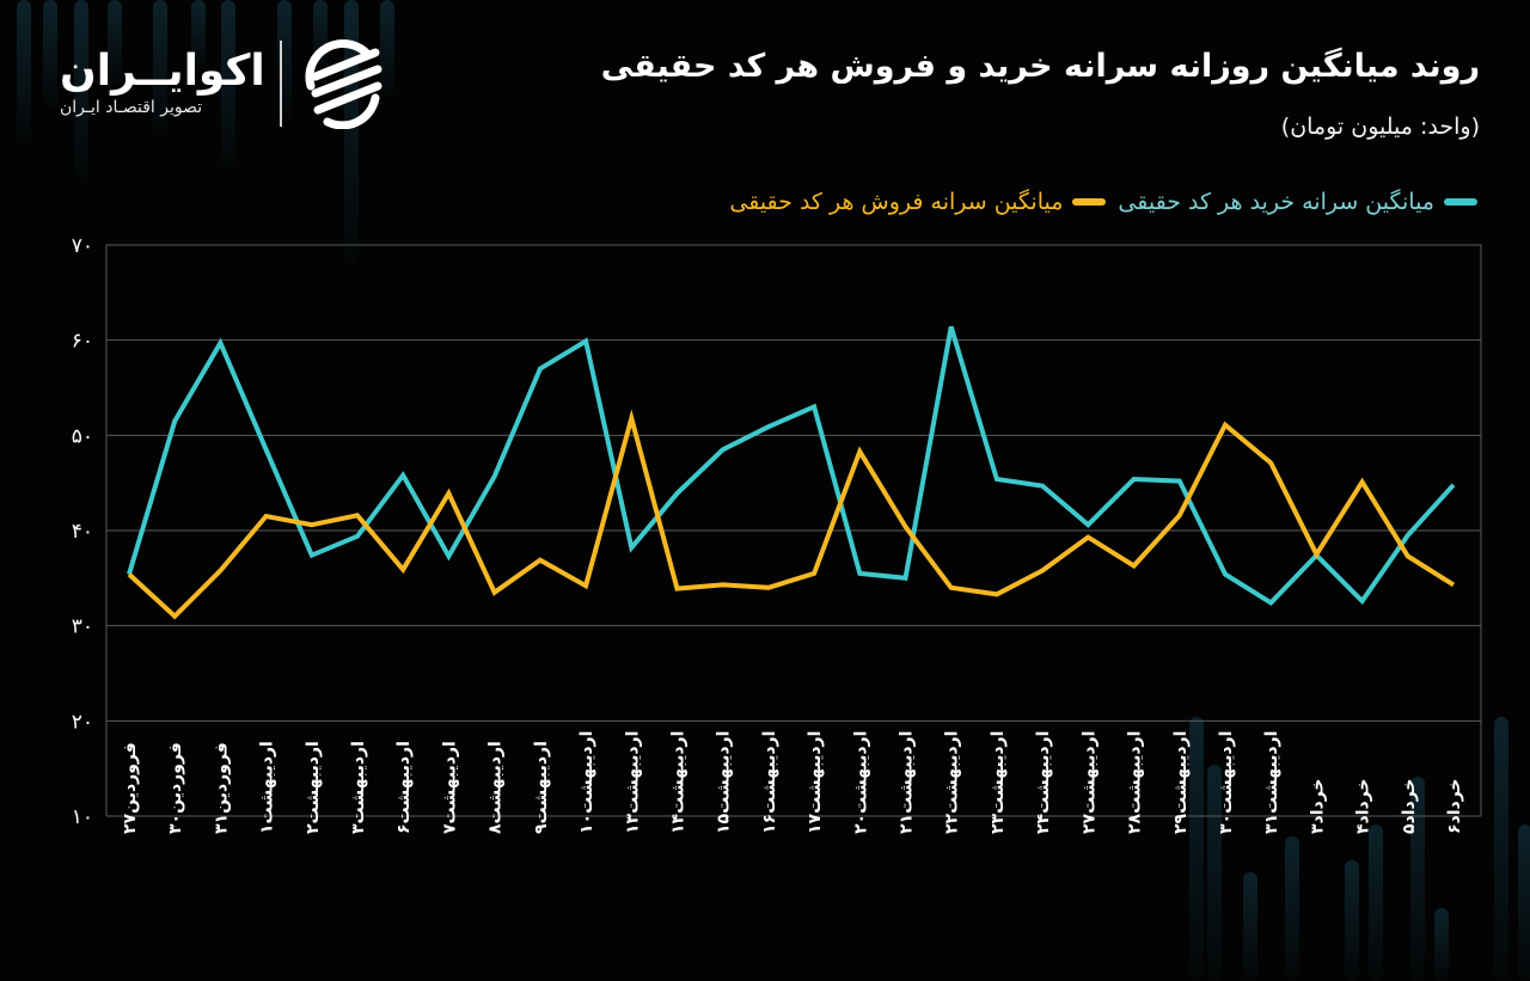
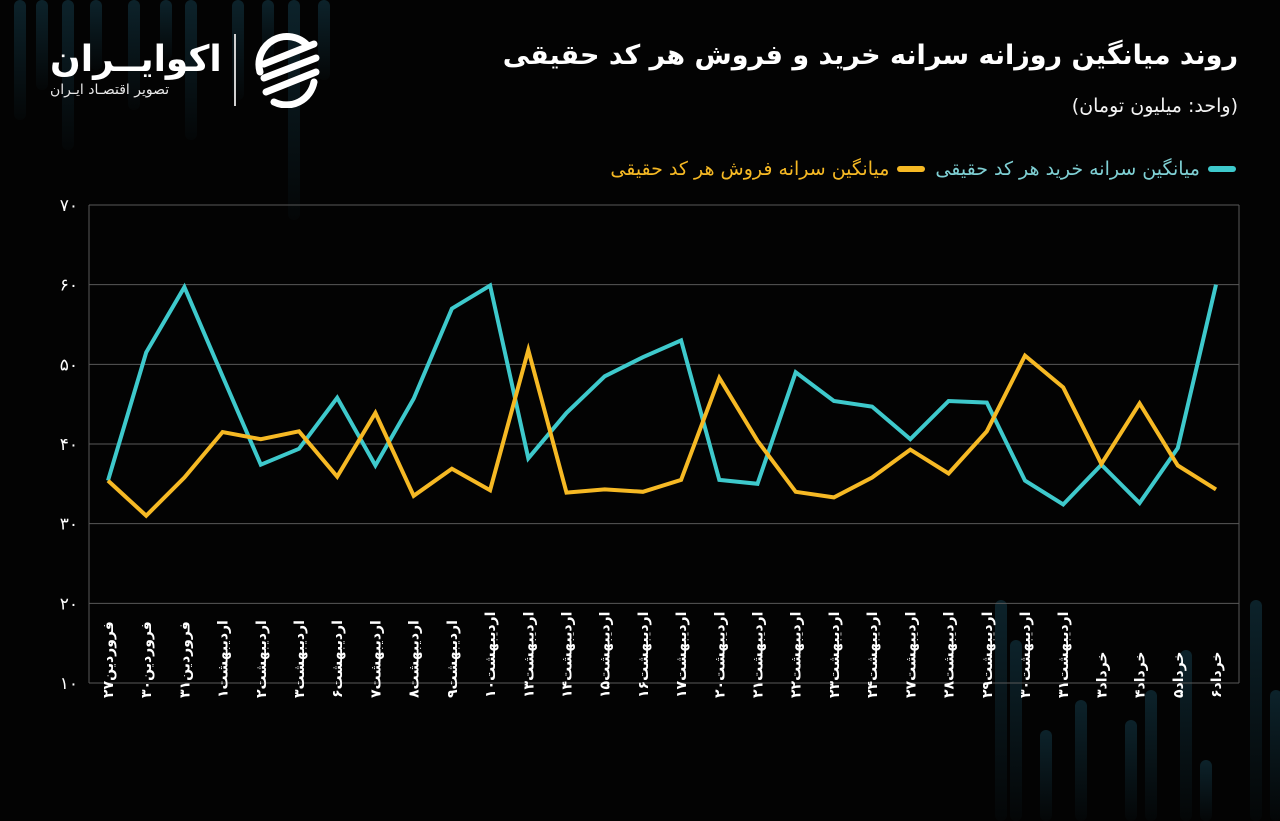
میانگین سرانه خرید هر کد حقیقی/اردیبهشت۲۲: 61 -> 49
میانگین سرانه خرید هر کد حقیقی/خرداد۶: 45 -> 60
